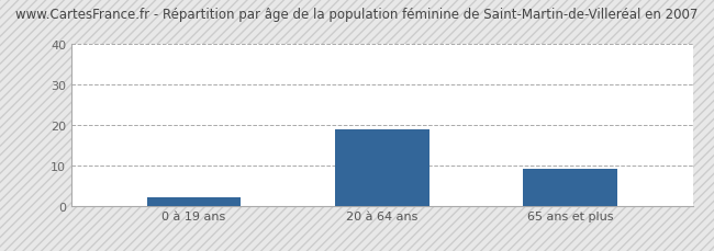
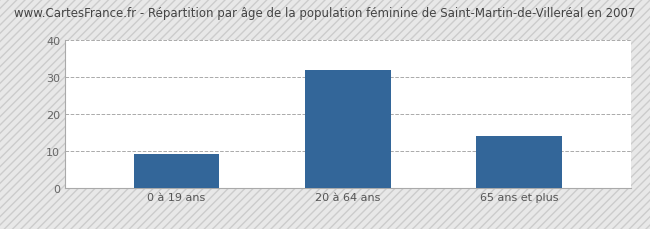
0 à 19 ans: 2 -> 9
20 à 64 ans: 19 -> 32
65 ans et plus: 9 -> 14
